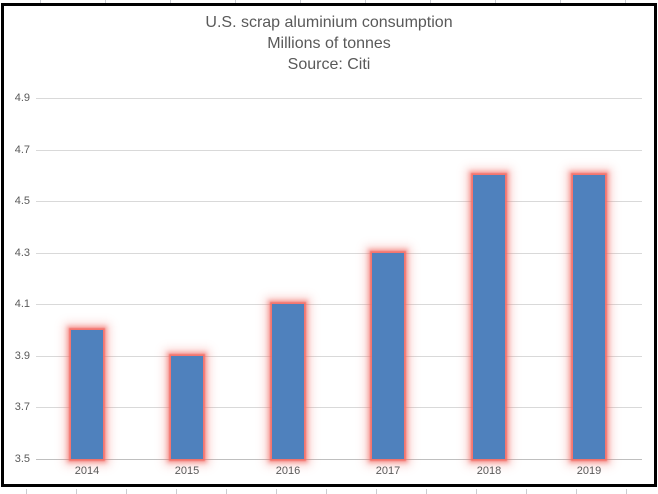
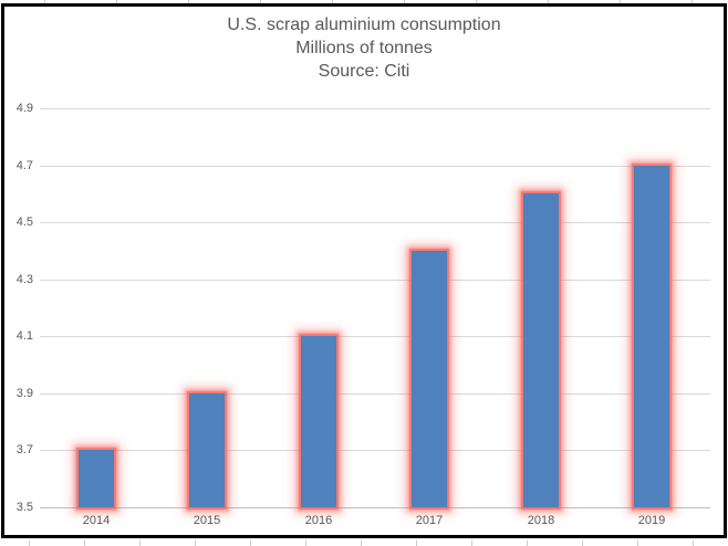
2014: 4.0 -> 3.7
2017: 4.3 -> 4.4
2019: 4.6 -> 4.7
